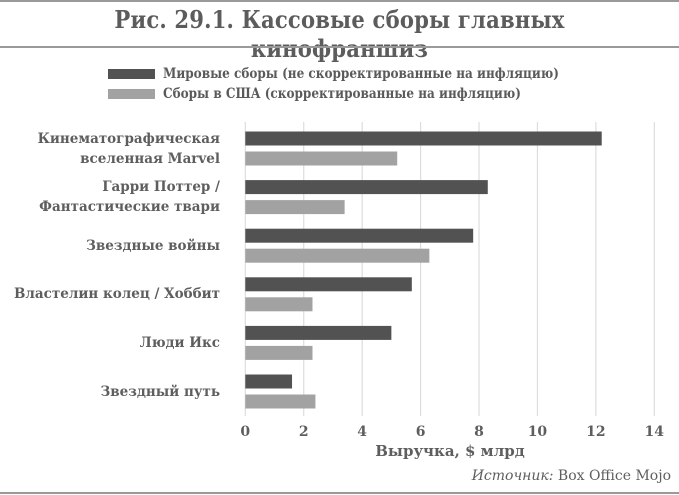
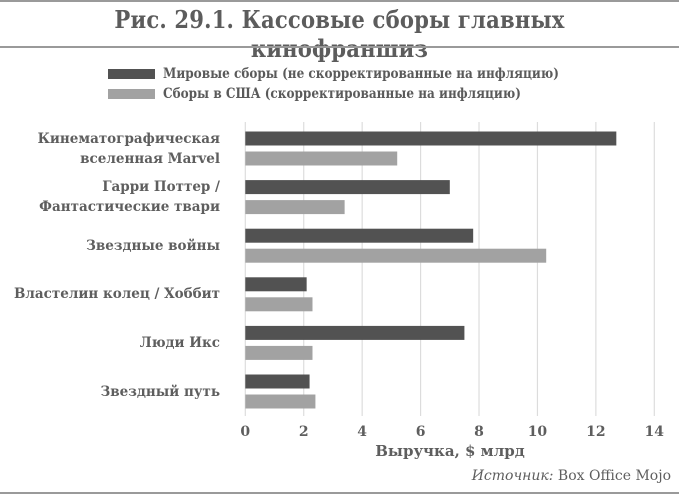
Мировые сборы (не скорректированные на инфляцию)/Кинематографическая вселенная Marvel: 12.2 -> 12.7
Мировые сборы (не скорректированные на инфляцию)/Гарри Поттер / Фантастические твари: 8.3 -> 7.0
Сборы в США (скорректированные на инфляцию)/Звездные войны: 6.3 -> 10.3
Мировые сборы (не скорректированные на инфляцию)/Властелин колец / Хоббит: 5.7 -> 2.1
Мировые сборы (не скорректированные на инфляцию)/Люди Икс: 5.0 -> 7.5
Мировые сборы (не скорректированные на инфляцию)/Звездный путь: 1.6 -> 2.2
